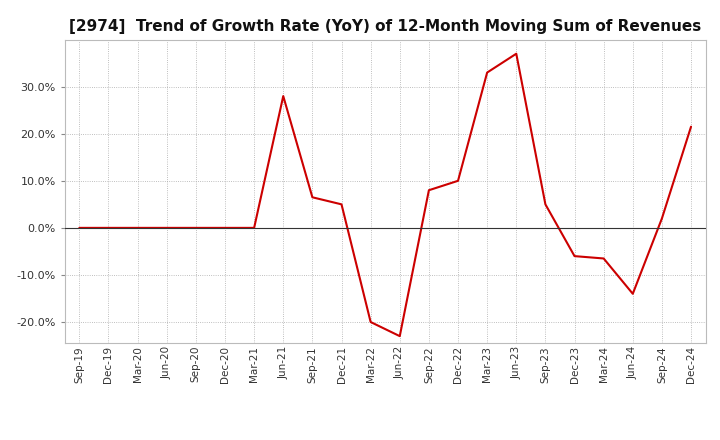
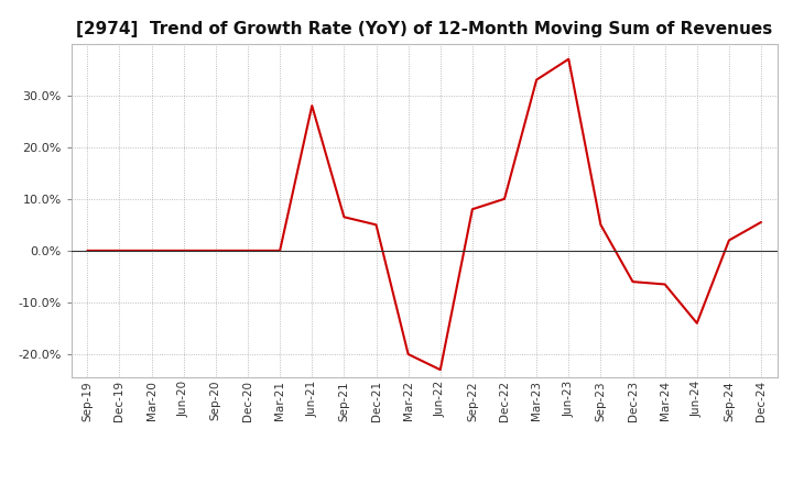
Dec-24: 21.5% -> 5.5%
